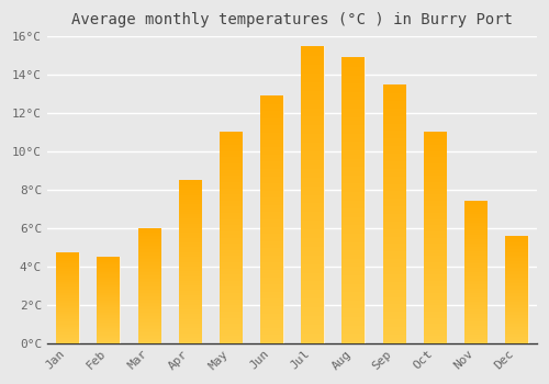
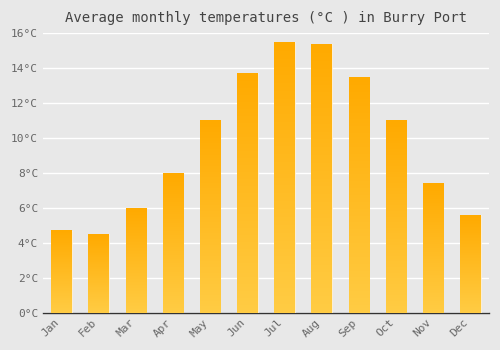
Apr: 8.5°C -> 8.0°C
Jun: 12.9°C -> 13.7°C
Aug: 14.9°C -> 15.4°C
